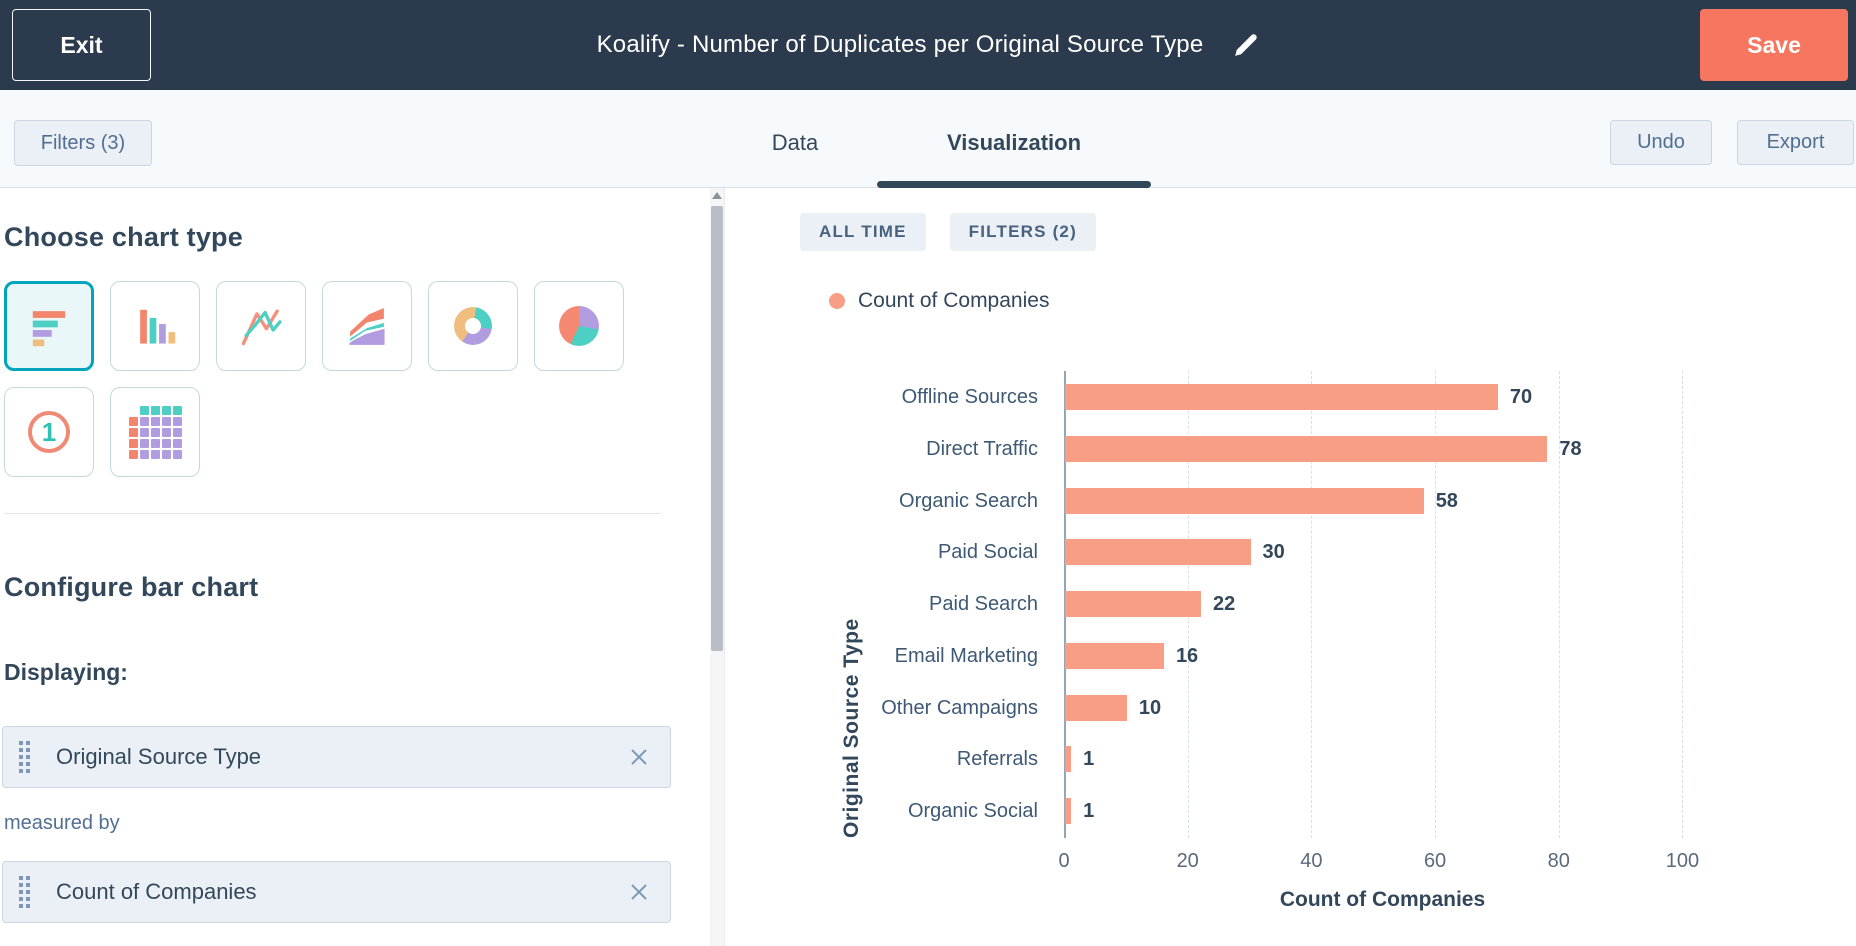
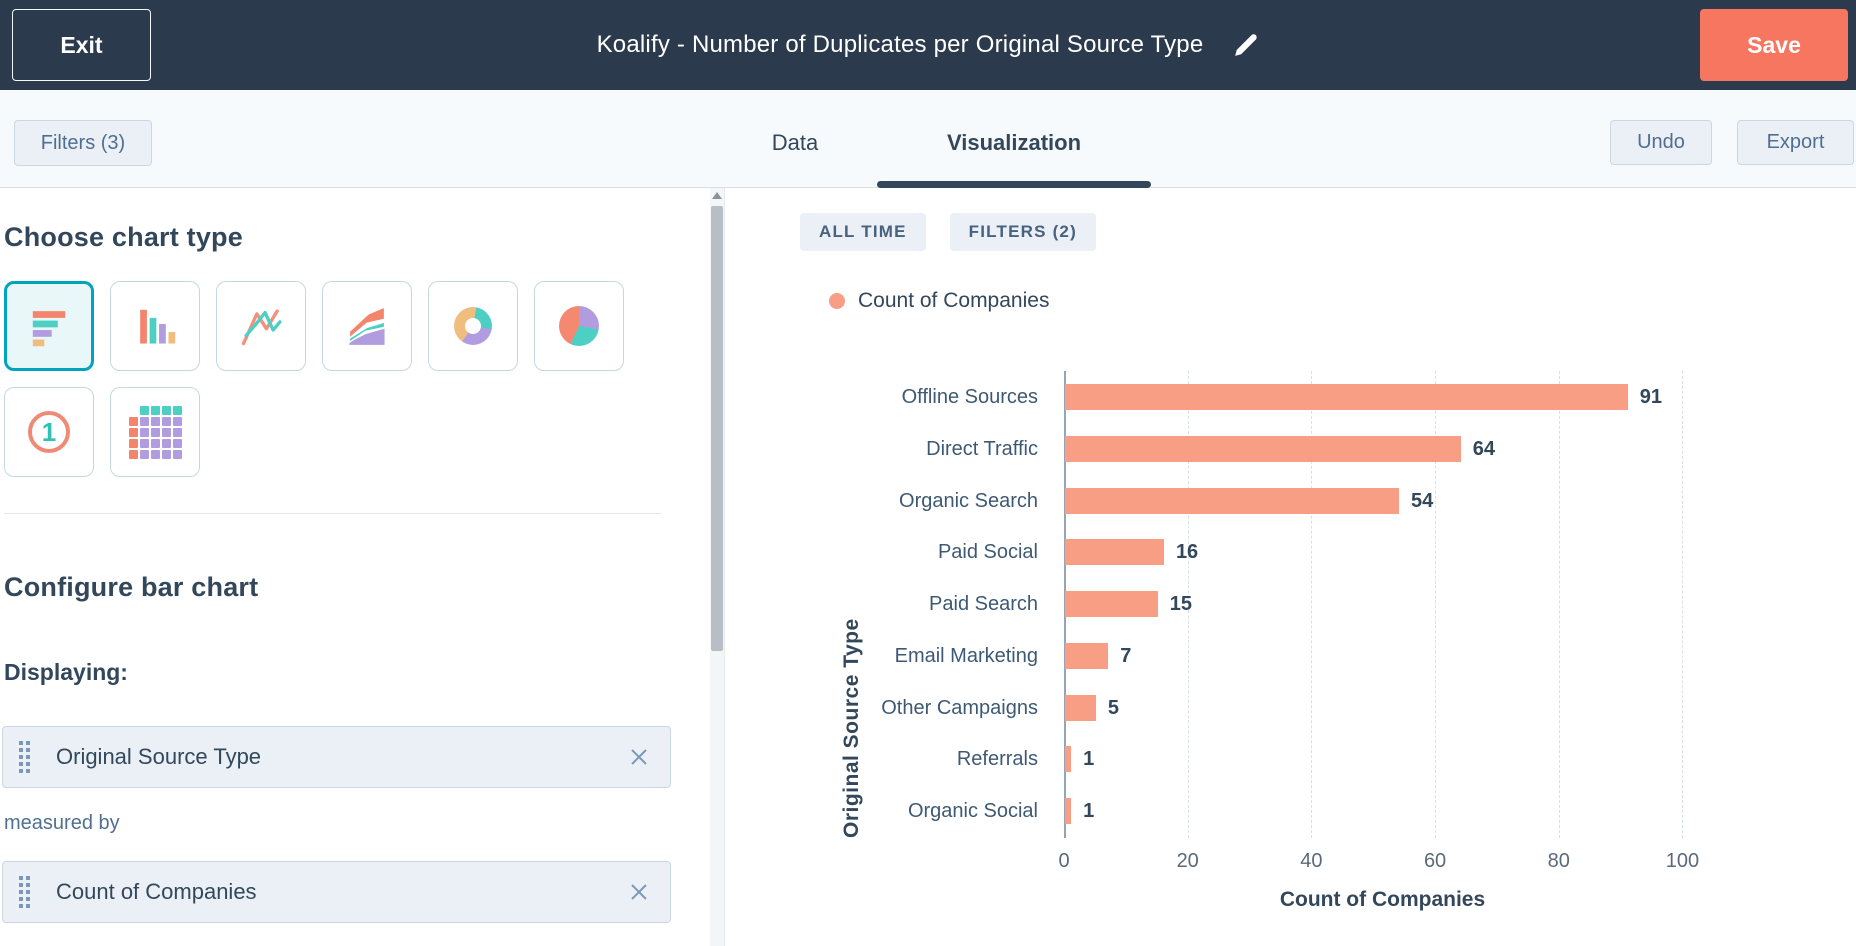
Offline Sources: 70 -> 91
Direct Traffic: 78 -> 64
Organic Search: 58 -> 54
Paid Social: 30 -> 16
Paid Search: 22 -> 15
Email Marketing: 16 -> 7
Other Campaigns: 10 -> 5
